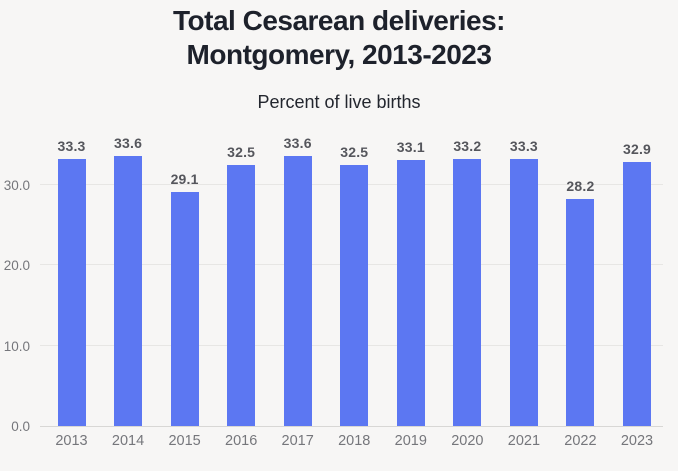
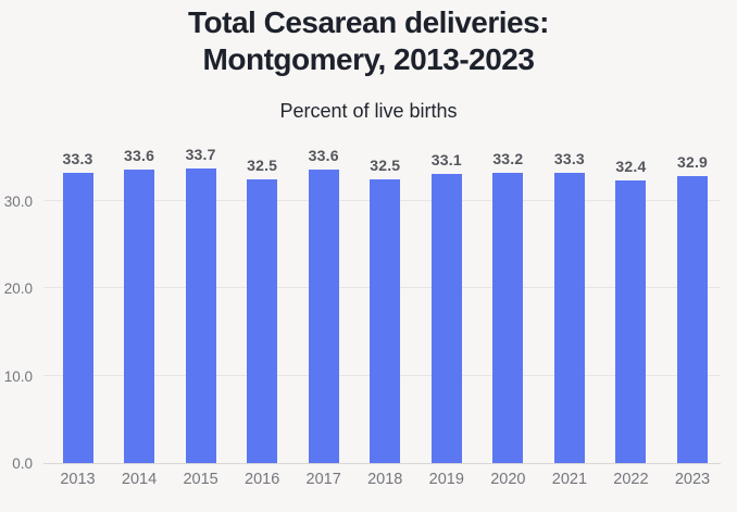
2015: 29.1 -> 33.7
2022: 28.2 -> 32.4
